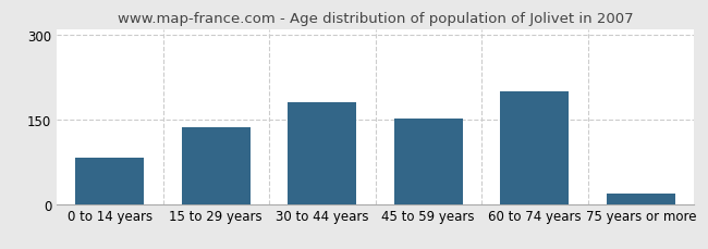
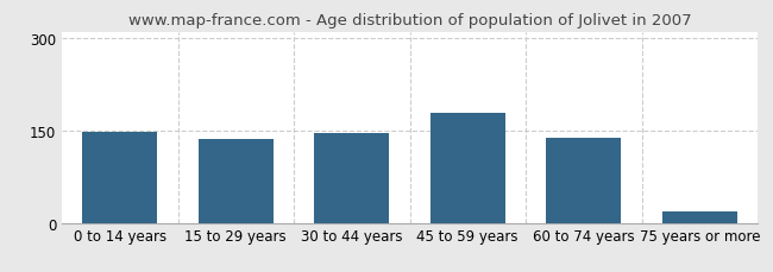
0 to 14 years: 82 -> 147
30 to 44 years: 180 -> 145
45 to 59 years: 152 -> 179
60 to 74 years: 200 -> 137
